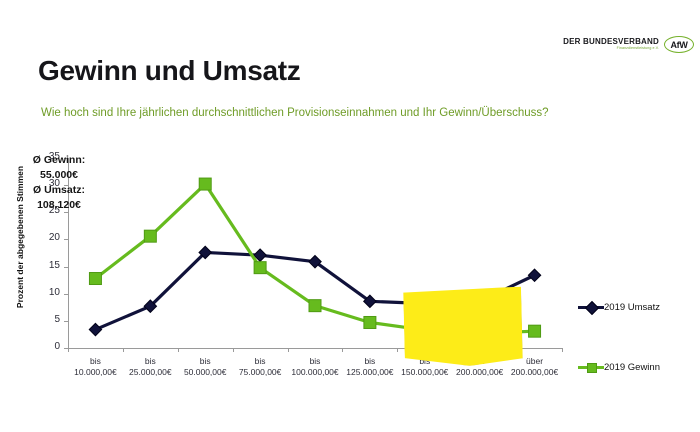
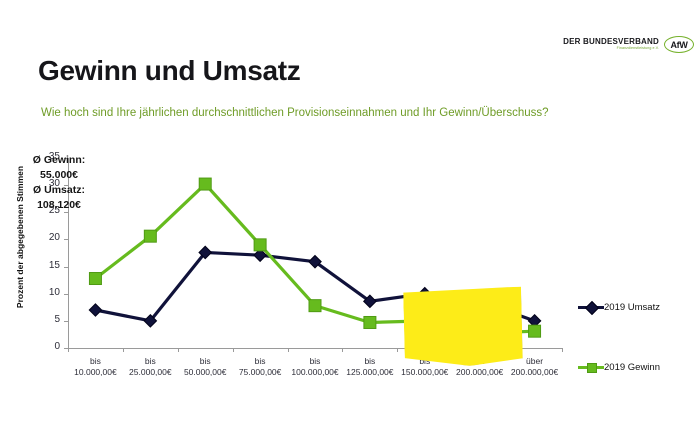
2019 Umsatz/bis 10.000,00€: 3 -> 7
2019 Umsatz/bis 25.000,00€: 8 -> 5
2019 Gewinn/bis 75.000,00€: 15 -> 19
2019 Umsatz/bis 150.000,00€: 8 -> 10
2019 Gewinn/bis 150.000,00€: 3 -> 5
2019 Umsatz/über 200.000,00€: 13 -> 5
